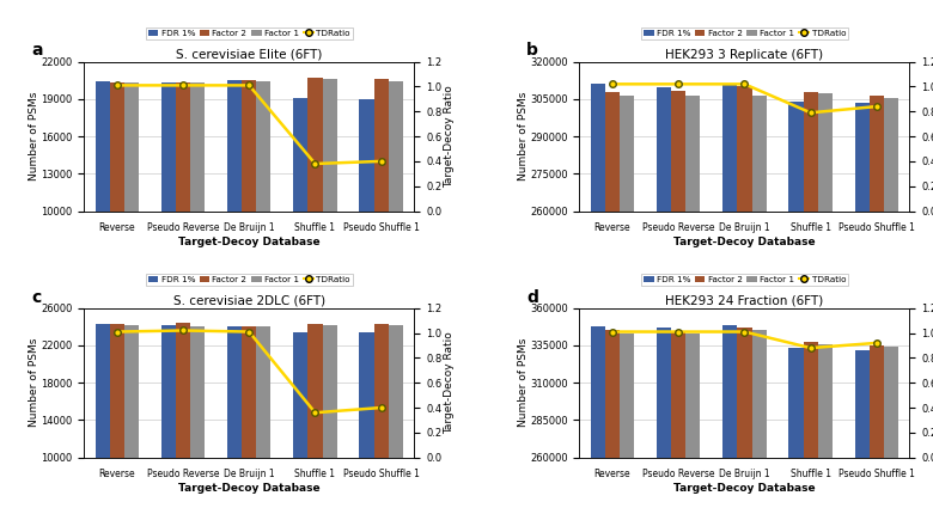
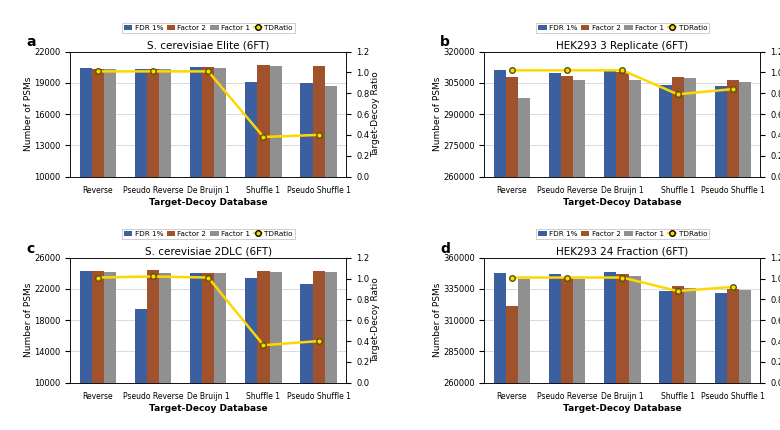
S. cerevisiae Elite (6FT)/Factor 1/Pseudo Shuffle 1: 20400 -> 18700
HEK293 3 Replicate (6FT)/Factor 1/Reverse: 306500 -> 297500
S. cerevisiae 2DLC (6FT)/FDR 1%/Pseudo Reverse: 24200 -> 19400
S. cerevisiae 2DLC (6FT)/FDR 1%/Pseudo Shuffle 1: 23400 -> 22600
HEK293 24 Fraction (6FT)/Factor 2/Reverse: 345000 -> 321000
